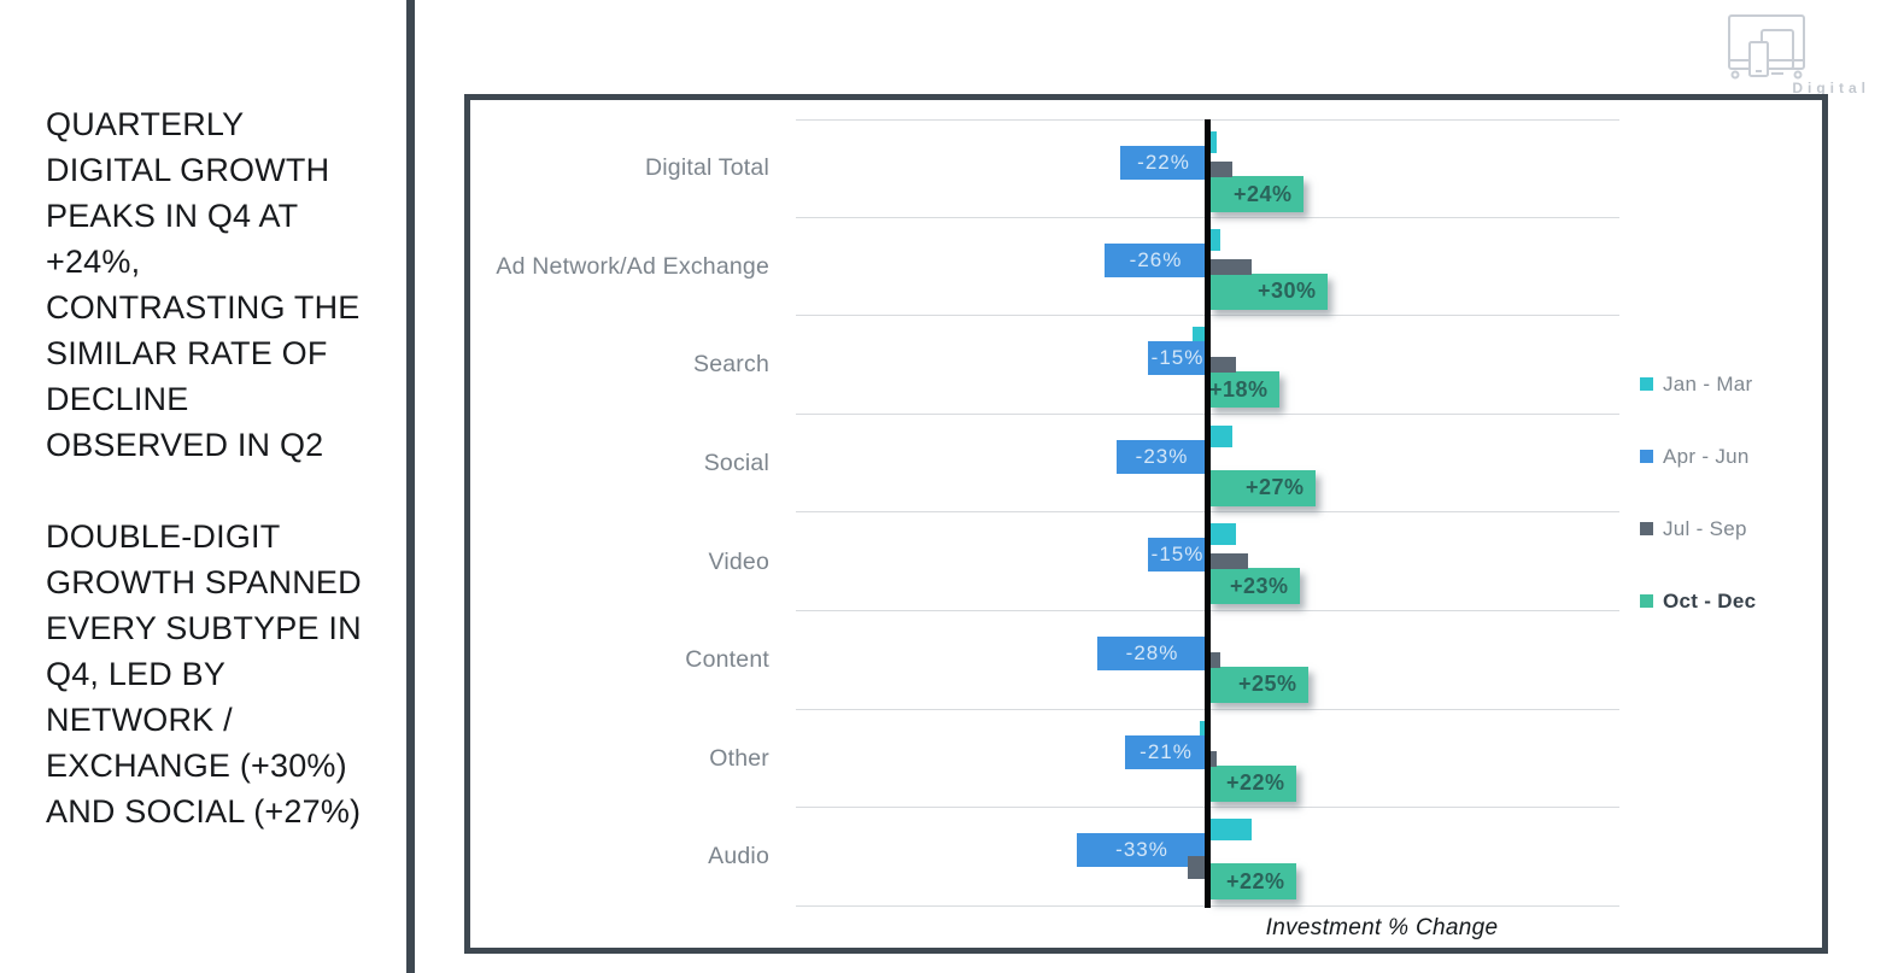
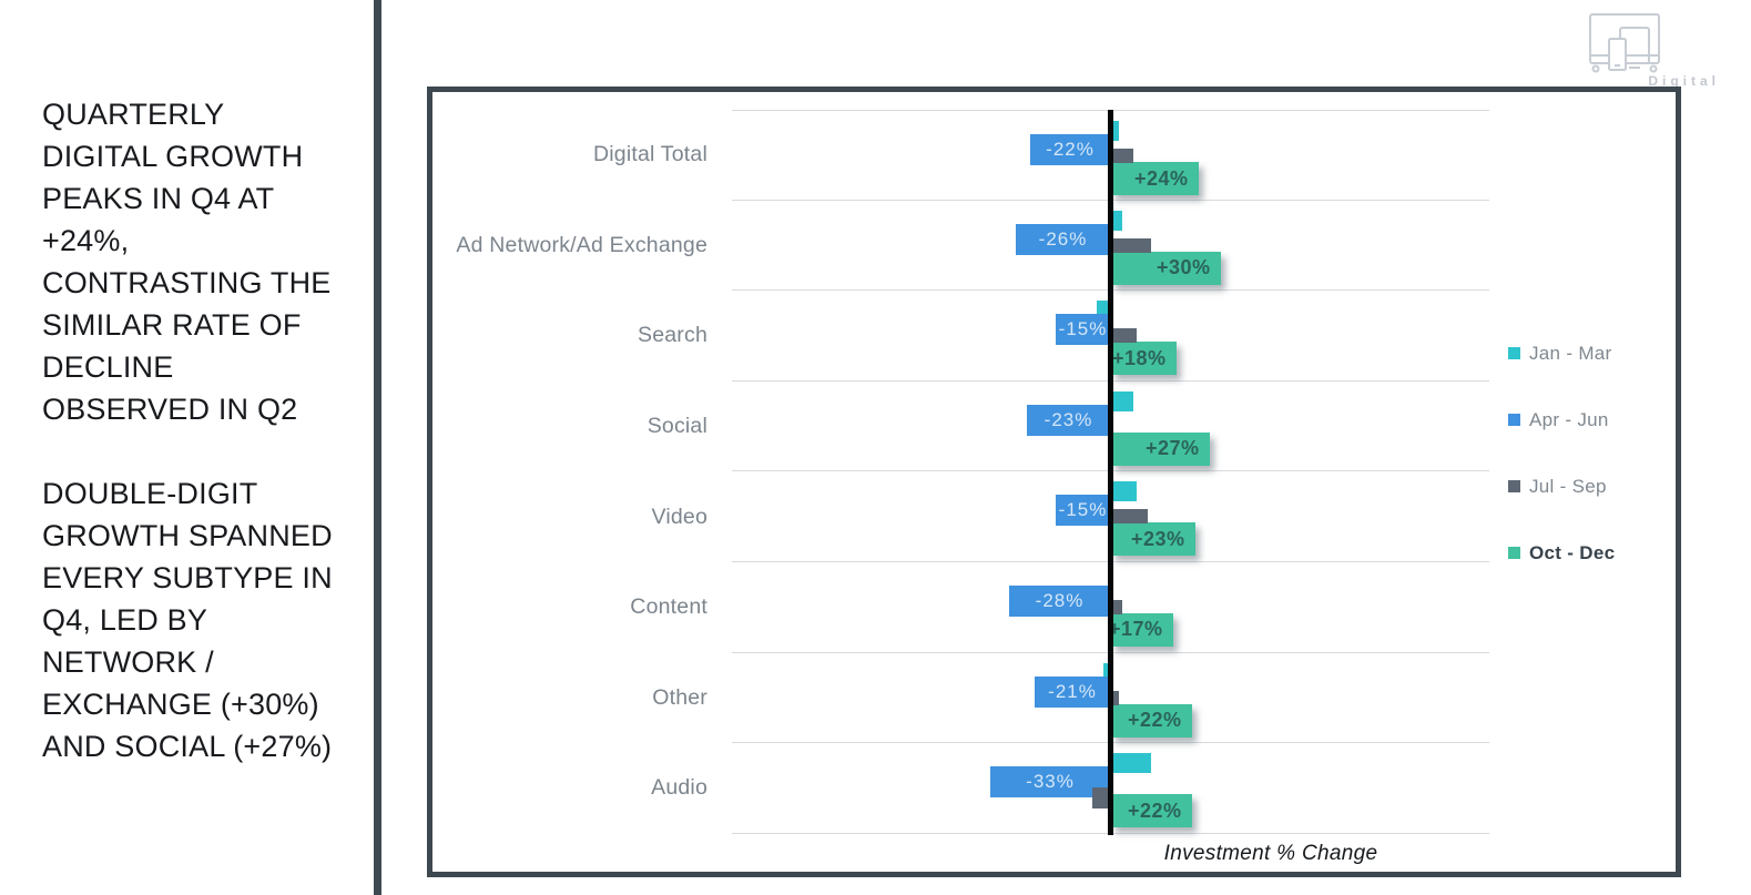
Oct - Dec/Content: +25% -> +17%
